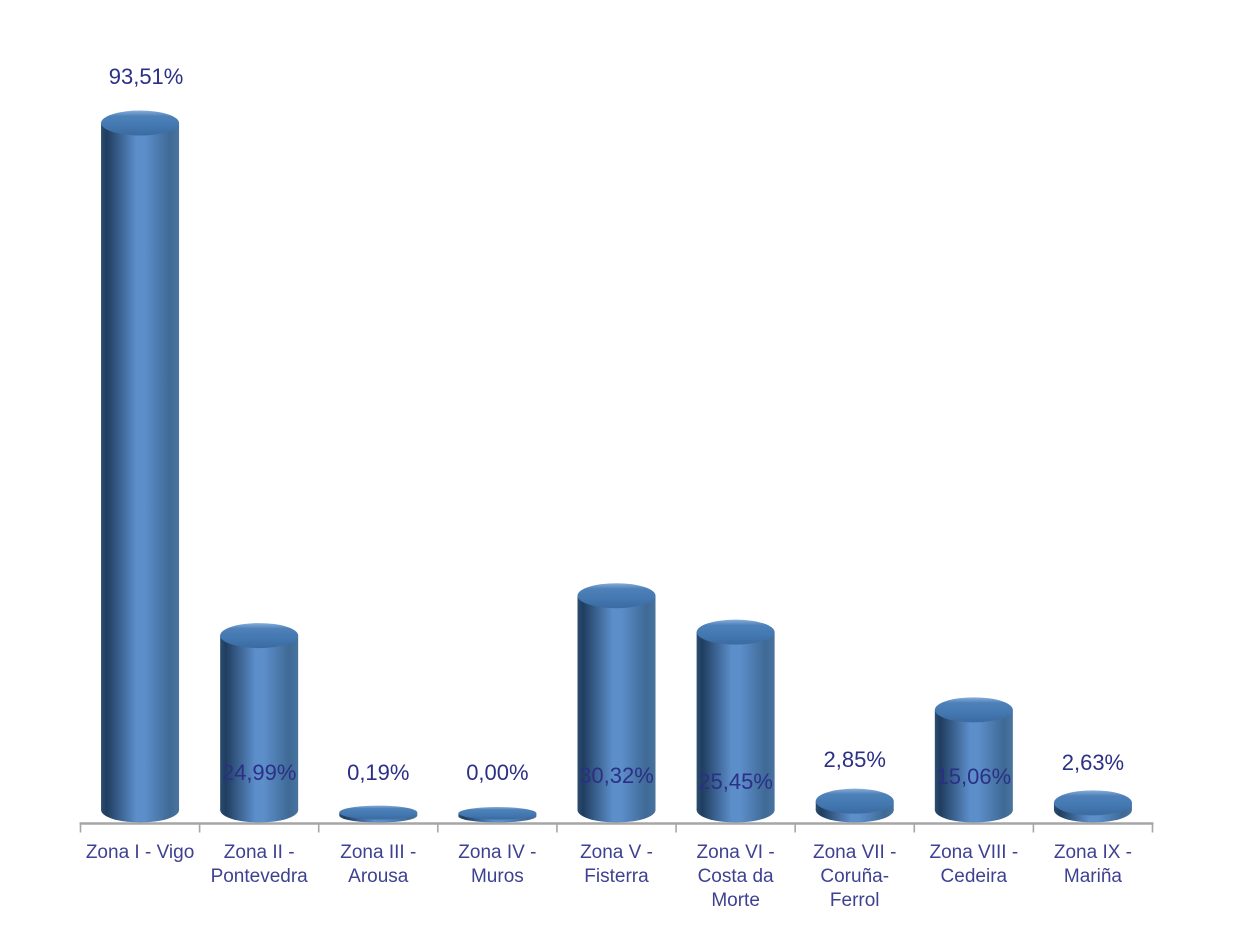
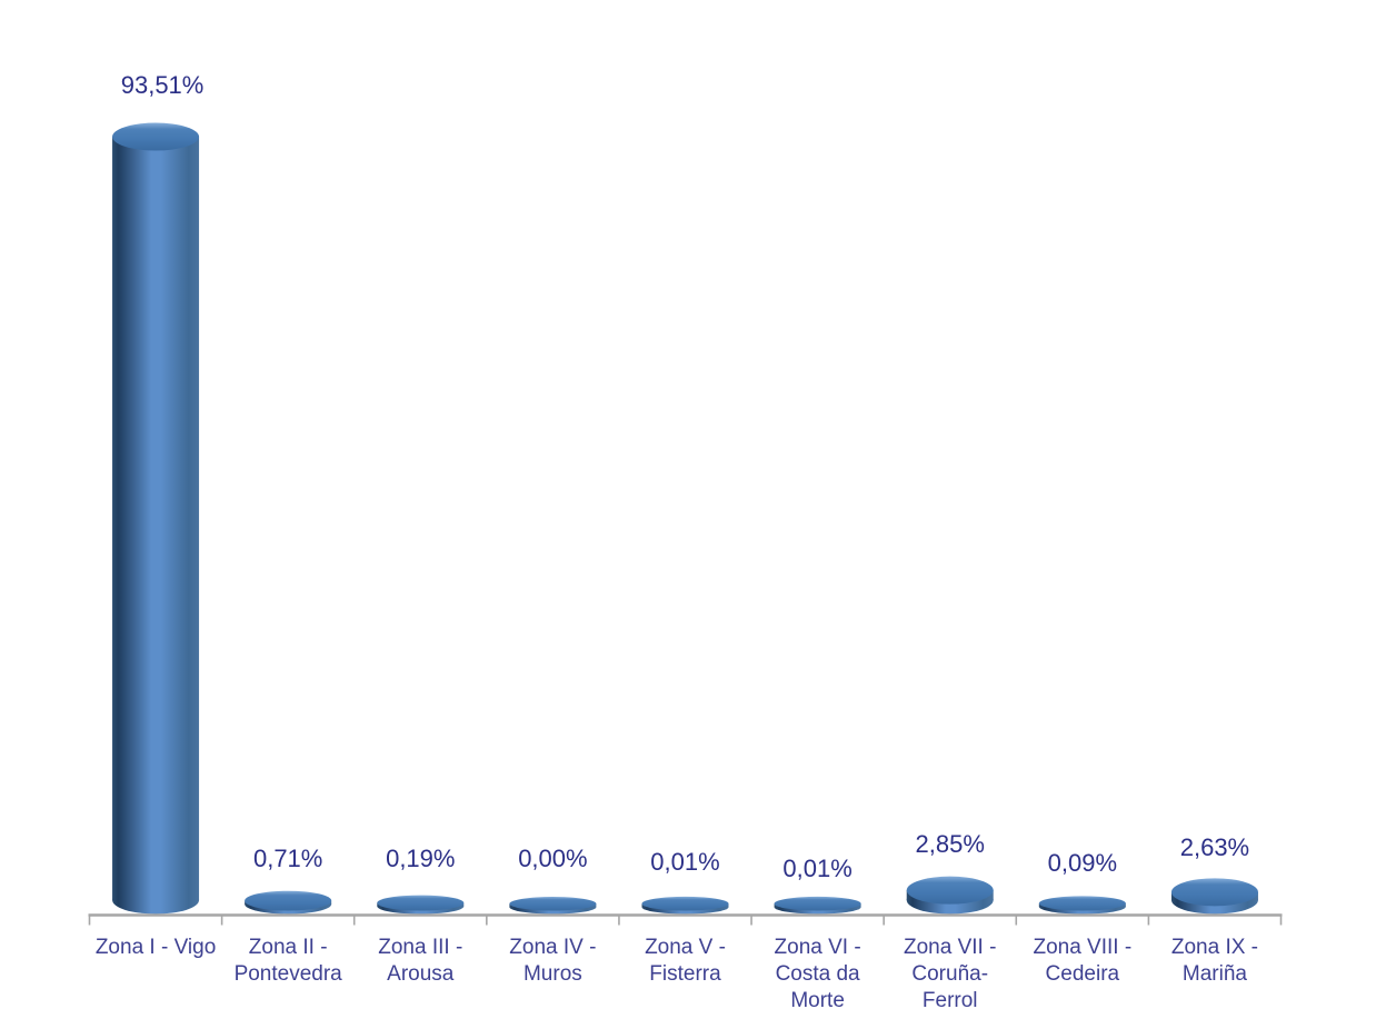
Zona II - Pontevedra: 24,99% -> 0,71%
Zona V - Fisterra: 30,32% -> 0,01%
Zona VI - Costa da Morte: 25,45% -> 0,01%
Zona VIII - Cedeira: 15,06% -> 0,09%
